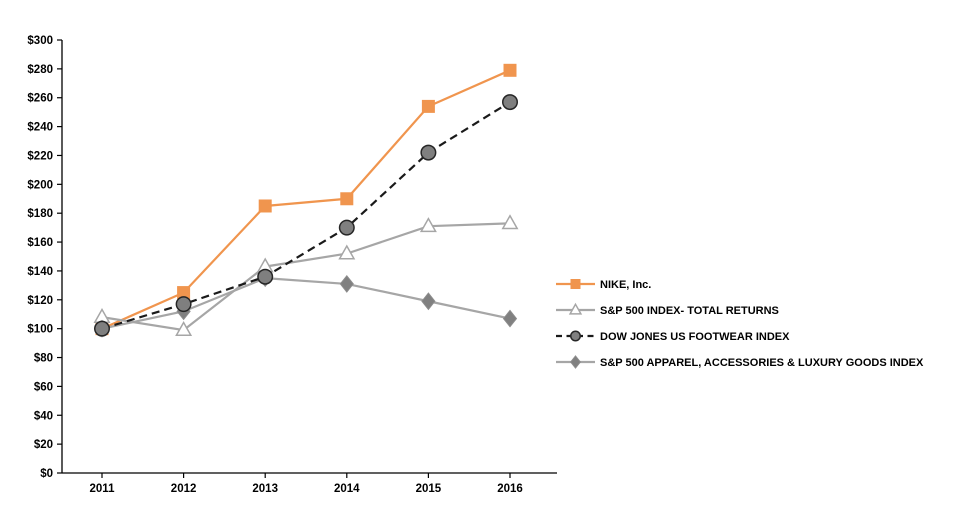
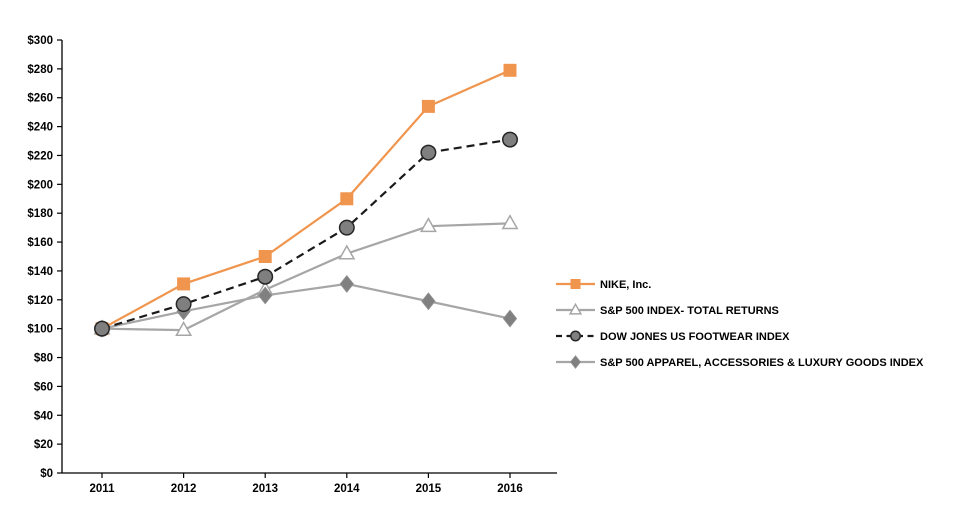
S&P 500 INDEX- TOTAL RETURNS/2011: $108 -> $100
NIKE, Inc./2012: $125 -> $131
NIKE, Inc./2013: $185 -> $150
S&P 500 INDEX- TOTAL RETURNS/2013: $143 -> $127
S&P 500 APPAREL, ACCESSORIES & LUXURY GOODS INDEX/2013: $135 -> $123
DOW JONES US FOOTWEAR INDEX/2016: $257 -> $231
